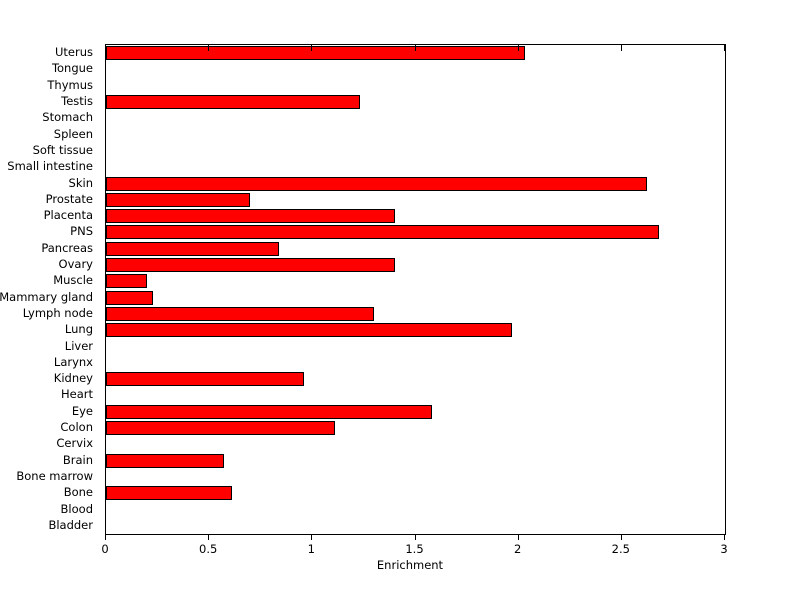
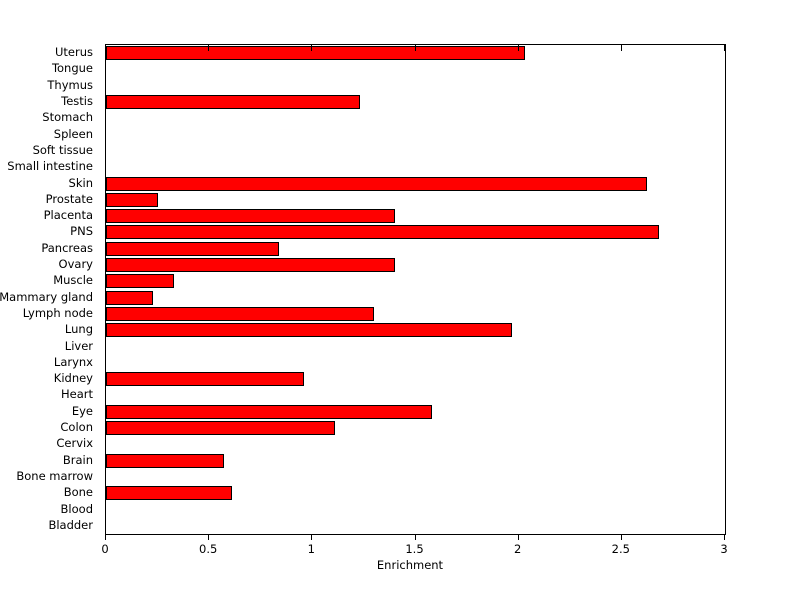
Prostate: 0.70 -> 0.25
Muscle: 0.20 -> 0.33
